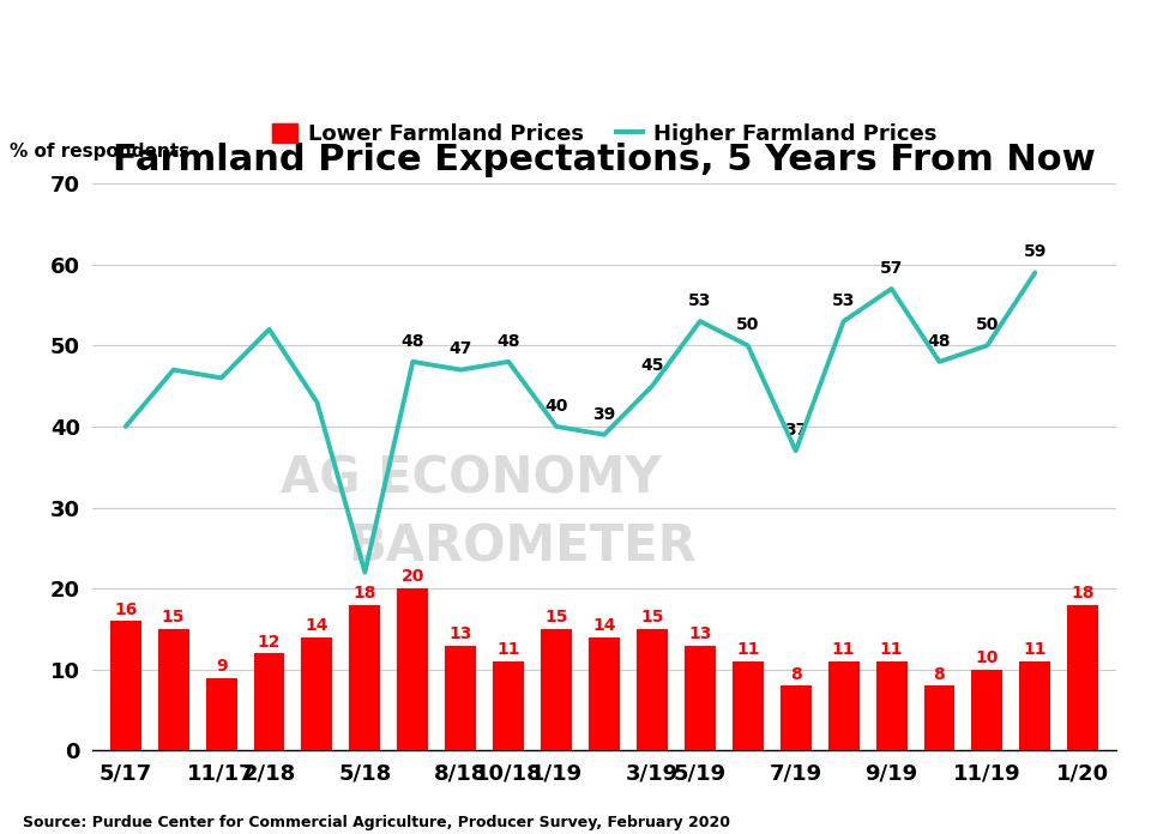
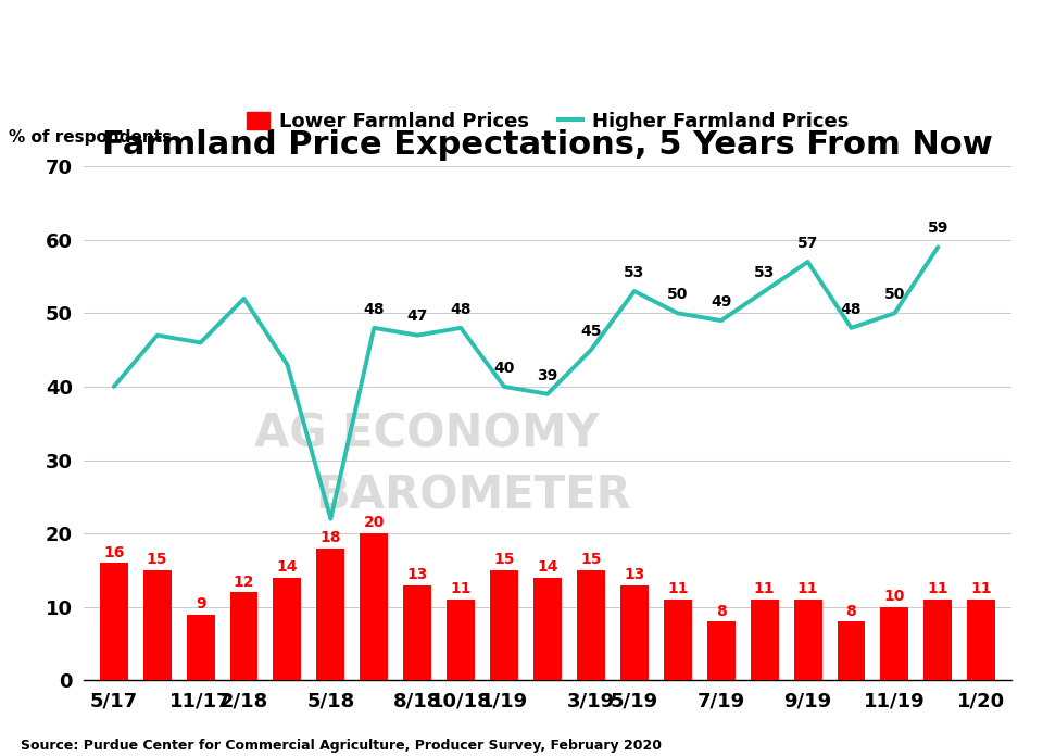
Higher Farmland Prices/7/19: 37 -> 49
Lower Farmland Prices/1/20: 18 -> 11
